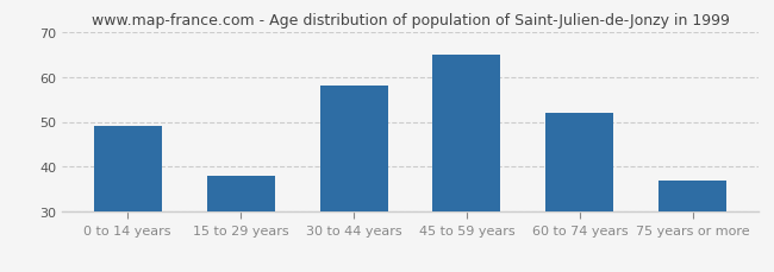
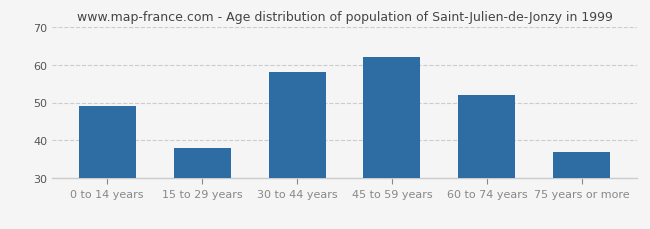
45 to 59 years: 65 -> 62
